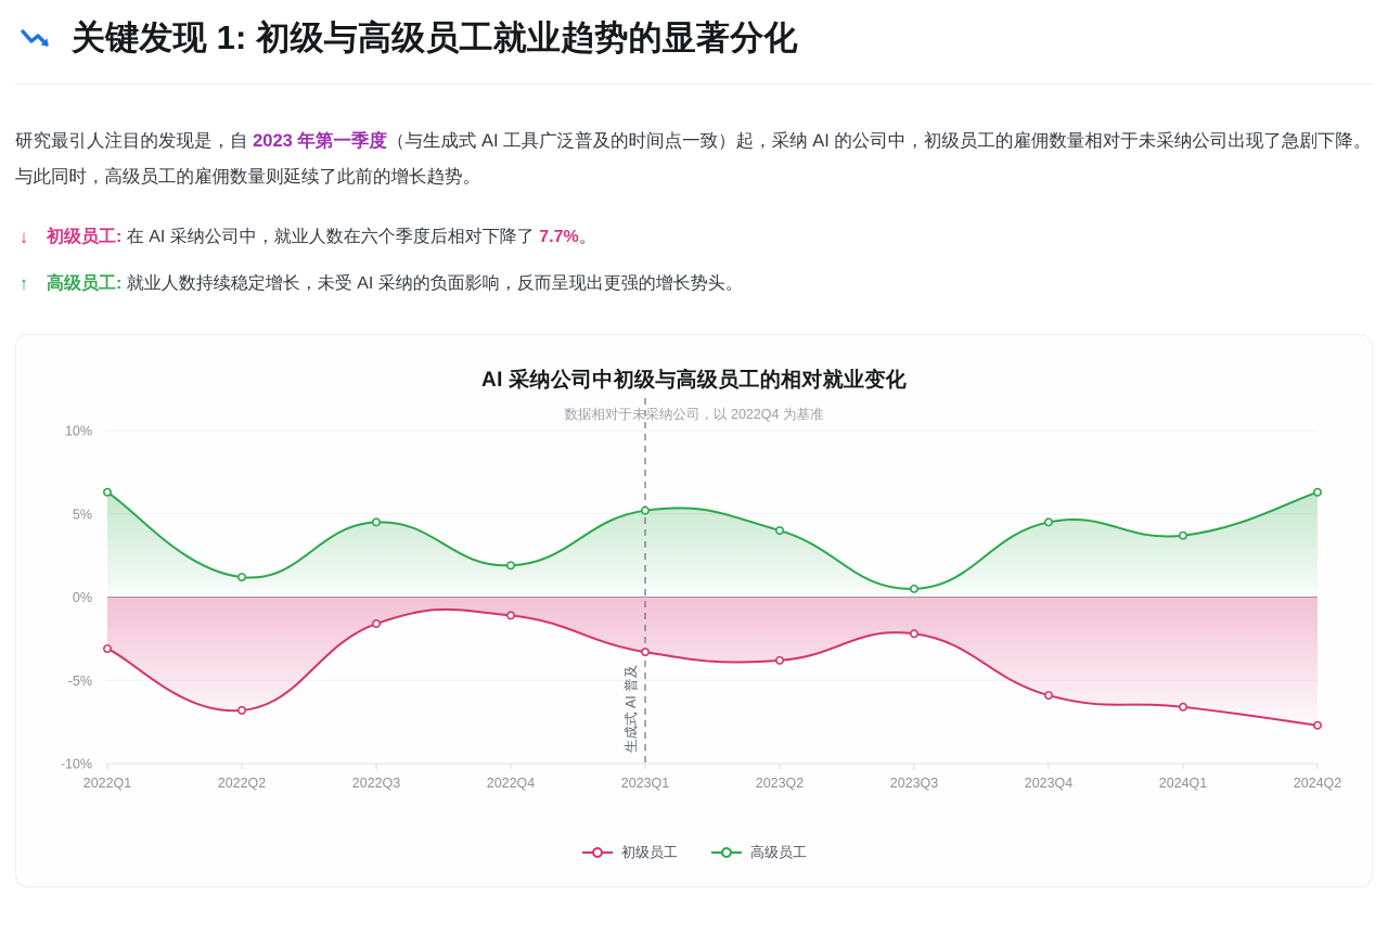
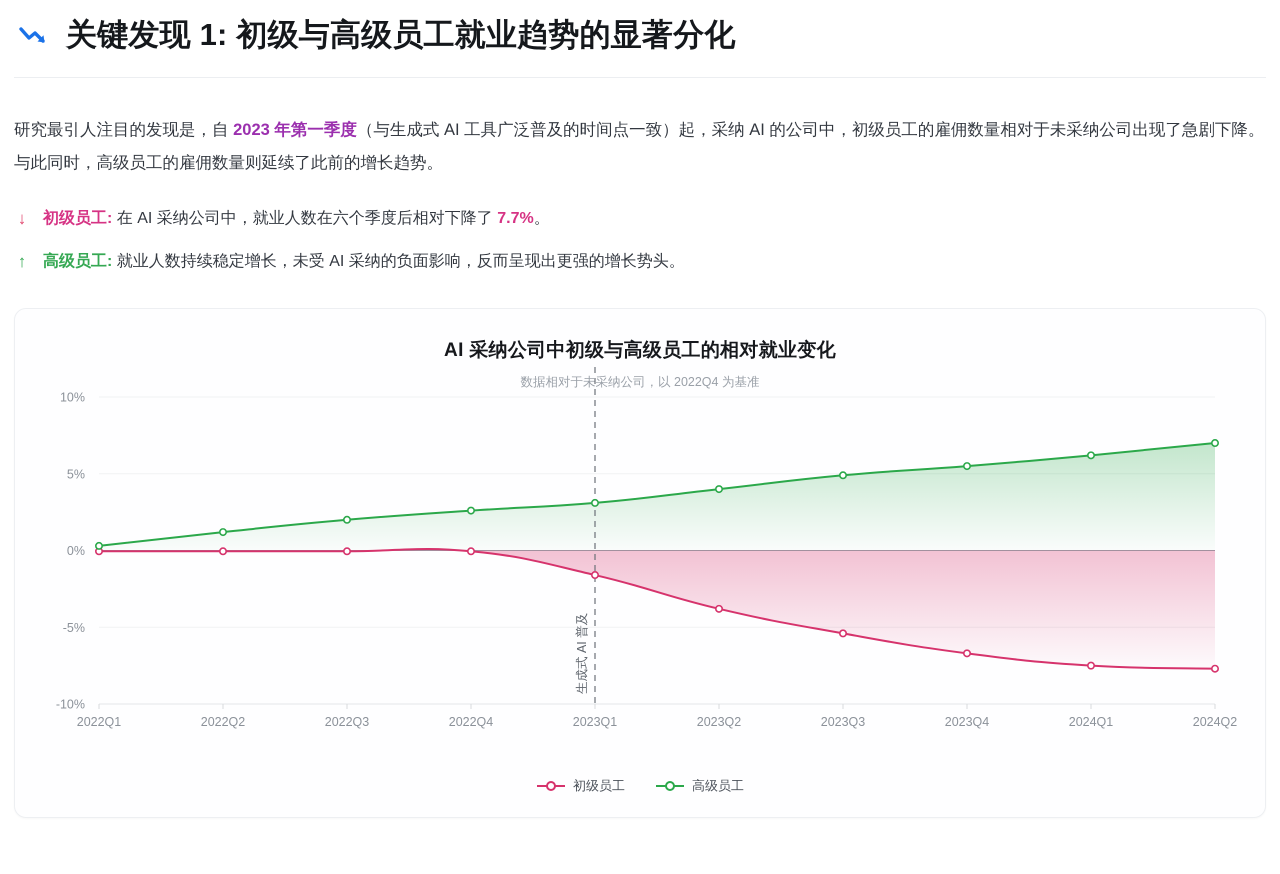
初级员工/2022Q1: -3.1% -> -0.1%
高级员工/2022Q1: 6.3% -> 0.3%
初级员工/2022Q2: -6.8% -> -0.1%
初级员工/2022Q3: -1.6% -> -0.1%
高级员工/2022Q3: 4.5% -> 2.0%
初级员工/2022Q4: -1.1% -> -0.1%
高级员工/2022Q4: 1.9% -> 2.6%
初级员工/2023Q1: -3.3% -> -1.6%
高级员工/2023Q1: 5.2% -> 3.1%
初级员工/2023Q3: -2.2% -> -5.4%
高级员工/2023Q3: 0.5% -> 4.9%
初级员工/2023Q4: -5.9% -> -6.7%
高级员工/2023Q4: 4.5% -> 5.5%
初级员工/2024Q1: -6.6% -> -7.5%
高级员工/2024Q1: 3.7% -> 6.2%
高级员工/2024Q2: 6.3% -> 7.0%
